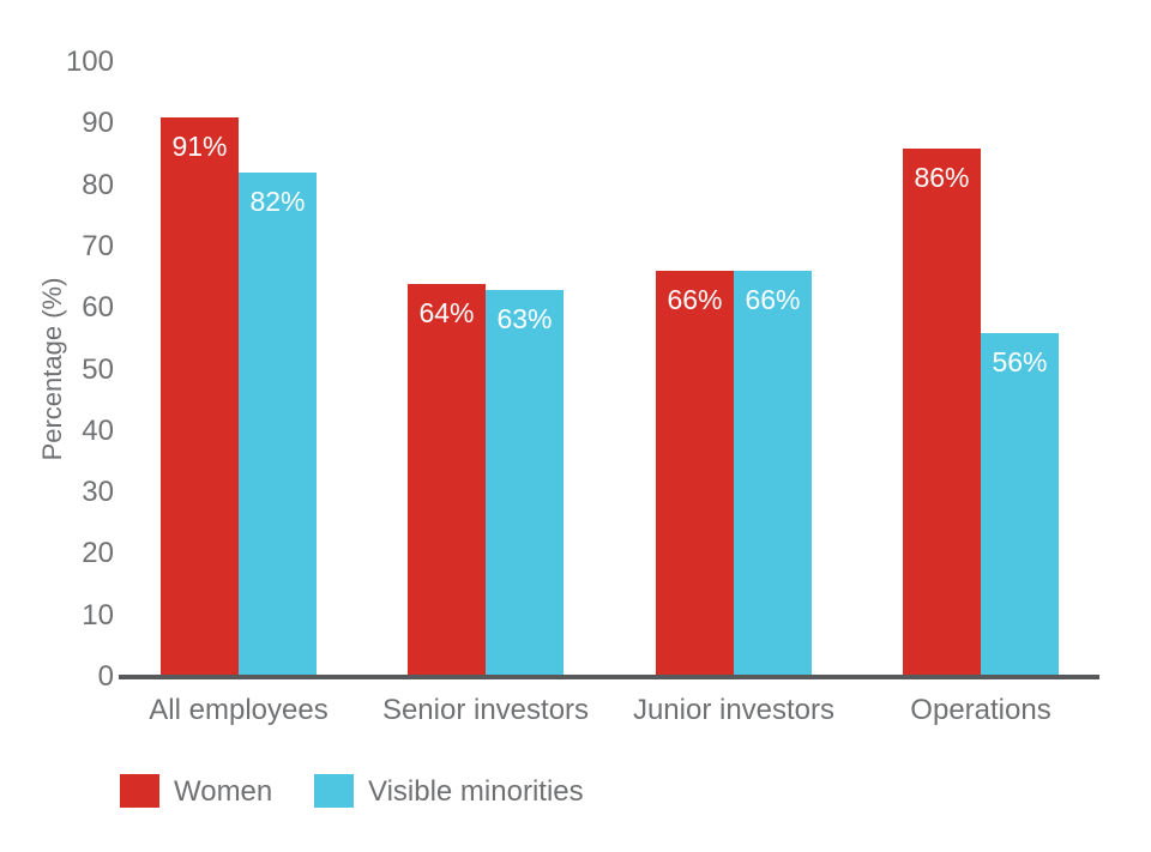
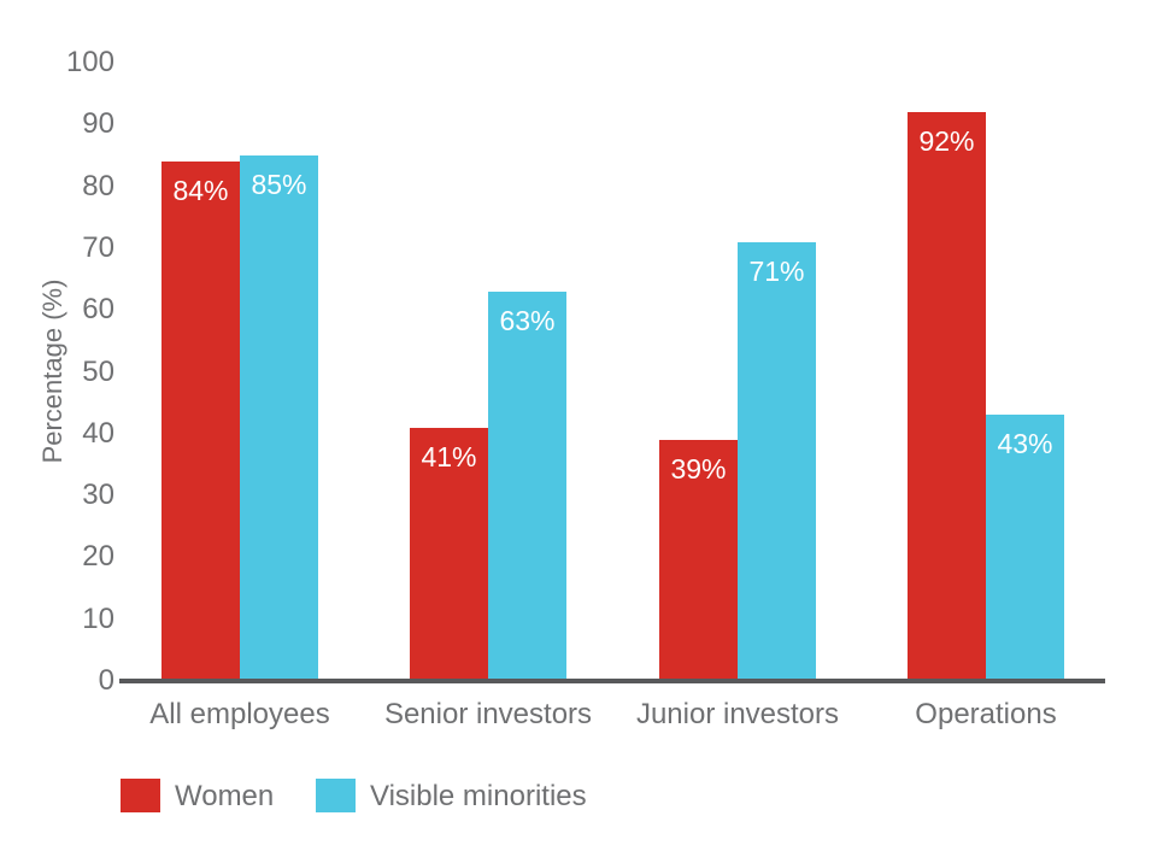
Women/All employees: 91% -> 84%
Visible minorities/All employees: 82% -> 85%
Women/Senior investors: 64% -> 41%
Women/Junior investors: 66% -> 39%
Visible minorities/Junior investors: 66% -> 71%
Women/Operations: 86% -> 92%
Visible minorities/Operations: 56% -> 43%
